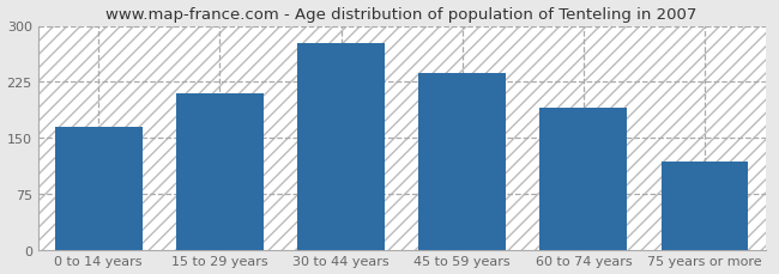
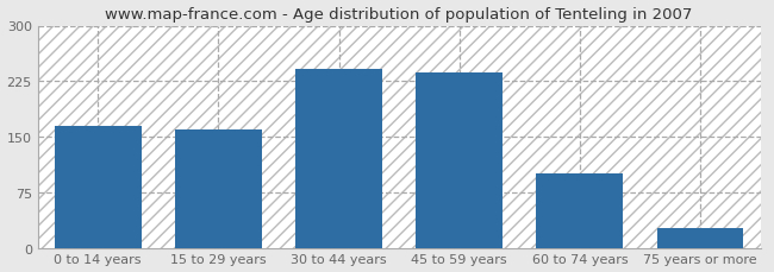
15 to 29 years: 210 -> 160
30 to 44 years: 276 -> 242
60 to 74 years: 190 -> 100
75 years or more: 118 -> 27
